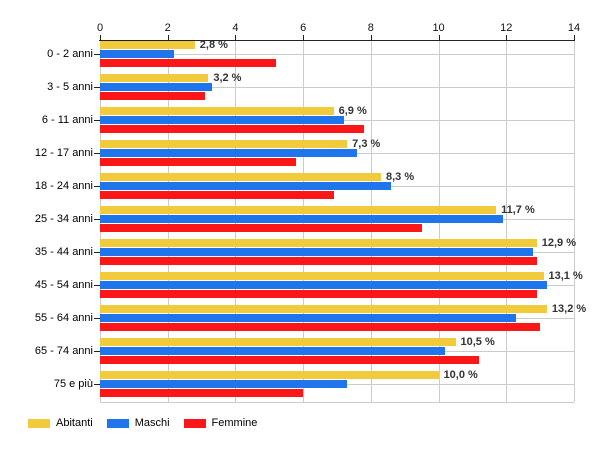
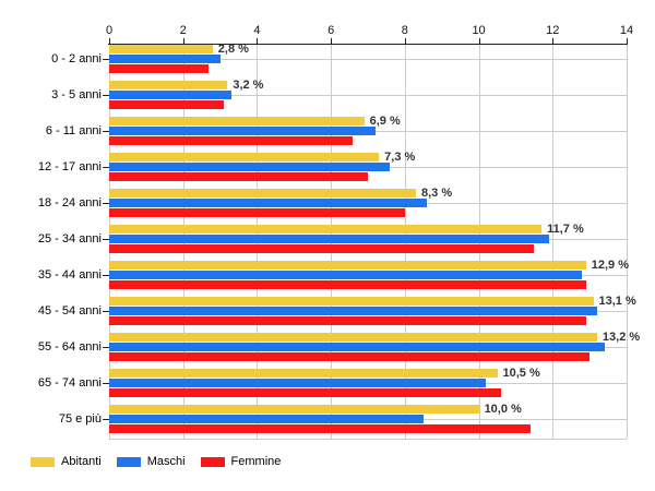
Maschi/0 - 2 anni: 2.2 -> 3.0
Femmine/0 - 2 anni: 5.2 -> 2.7
Femmine/6 - 11 anni: 7.8 -> 6.6
Femmine/12 - 17 anni: 5.8 -> 7.0
Femmine/18 - 24 anni: 6.9 -> 8.0
Femmine/25 - 34 anni: 9.5 -> 11.5
Maschi/55 - 64 anni: 12.3 -> 13.4
Femmine/65 - 74 anni: 11.2 -> 10.6
Maschi/75 e più: 7.3 -> 8.5
Femmine/75 e più: 6.0 -> 11.4
